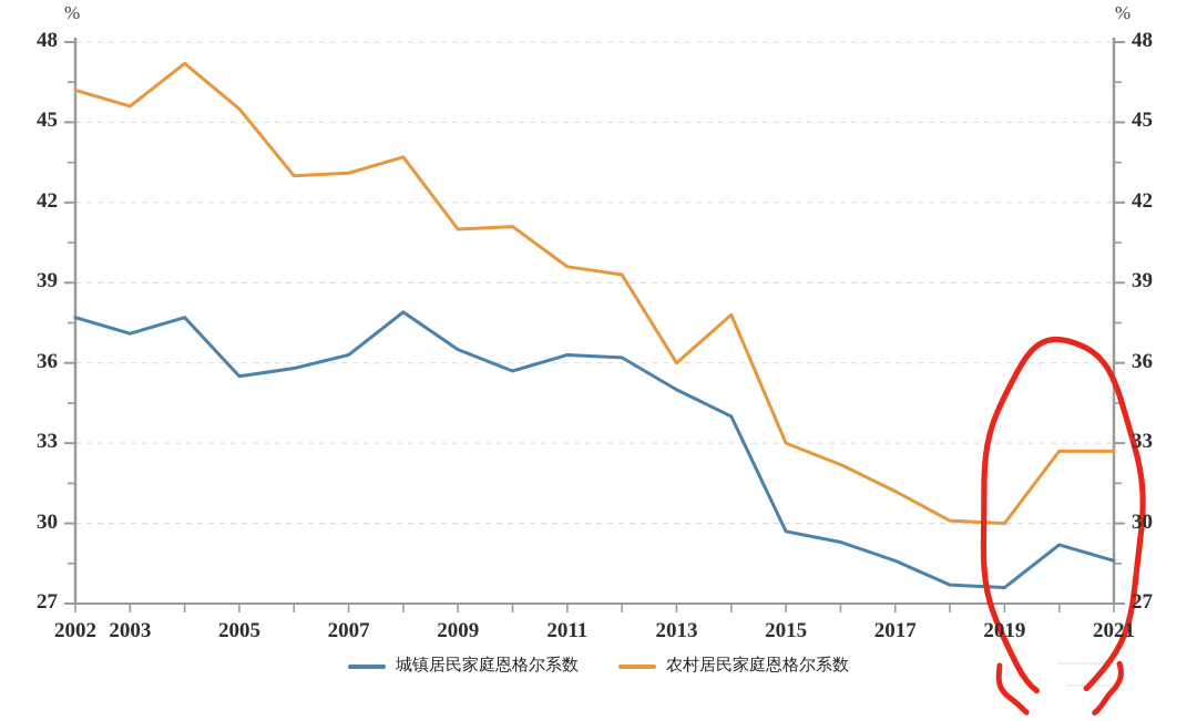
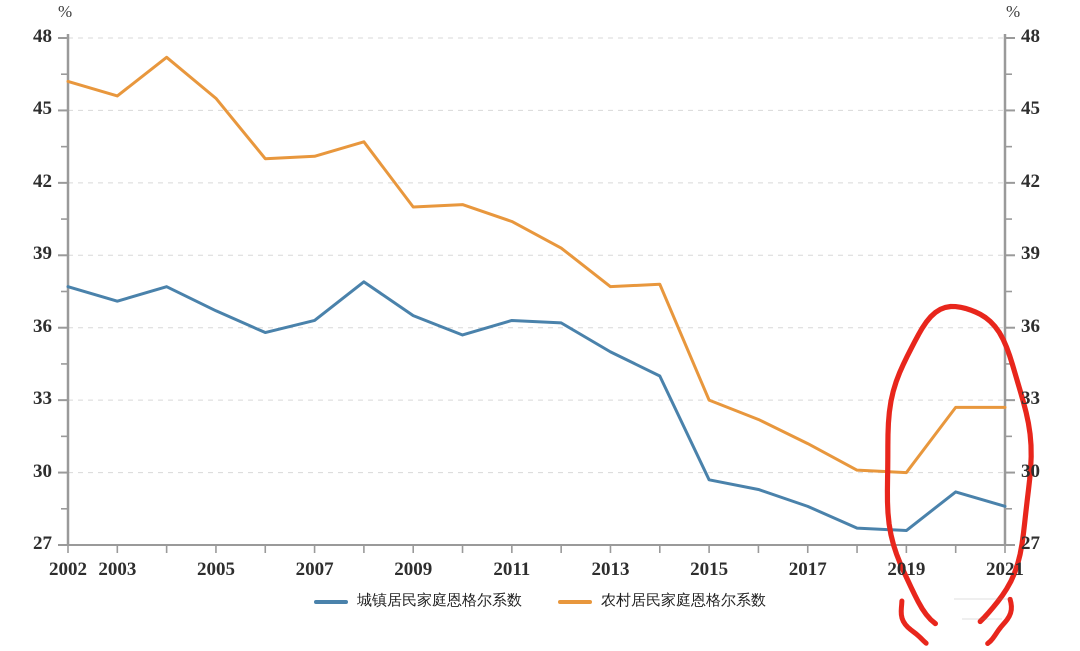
城镇居民家庭恩格尔系数/2005: 35.5 -> 36.7
农村居民家庭恩格尔系数/2011: 39.6 -> 40.4
农村居民家庭恩格尔系数/2013: 36.0 -> 37.7
